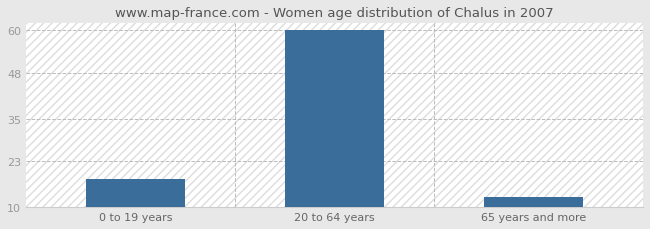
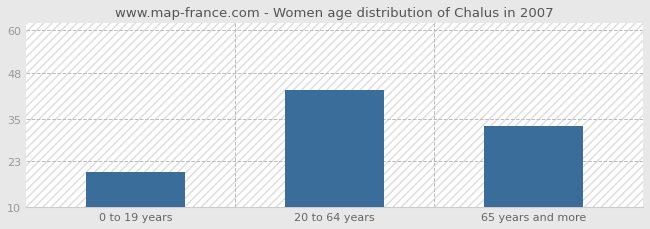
0 to 19 years: 18 -> 20
20 to 64 years: 60 -> 43
65 years and more: 13 -> 33
